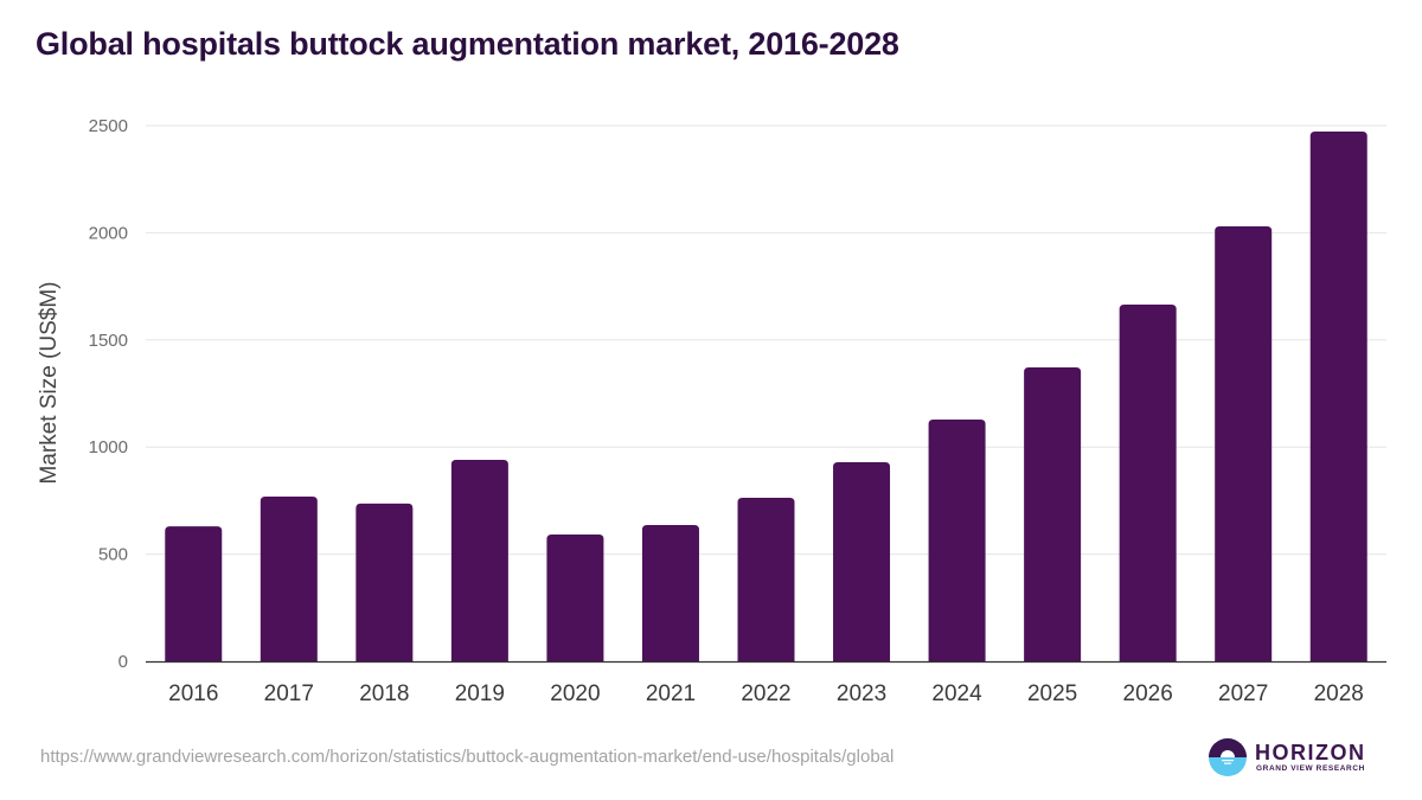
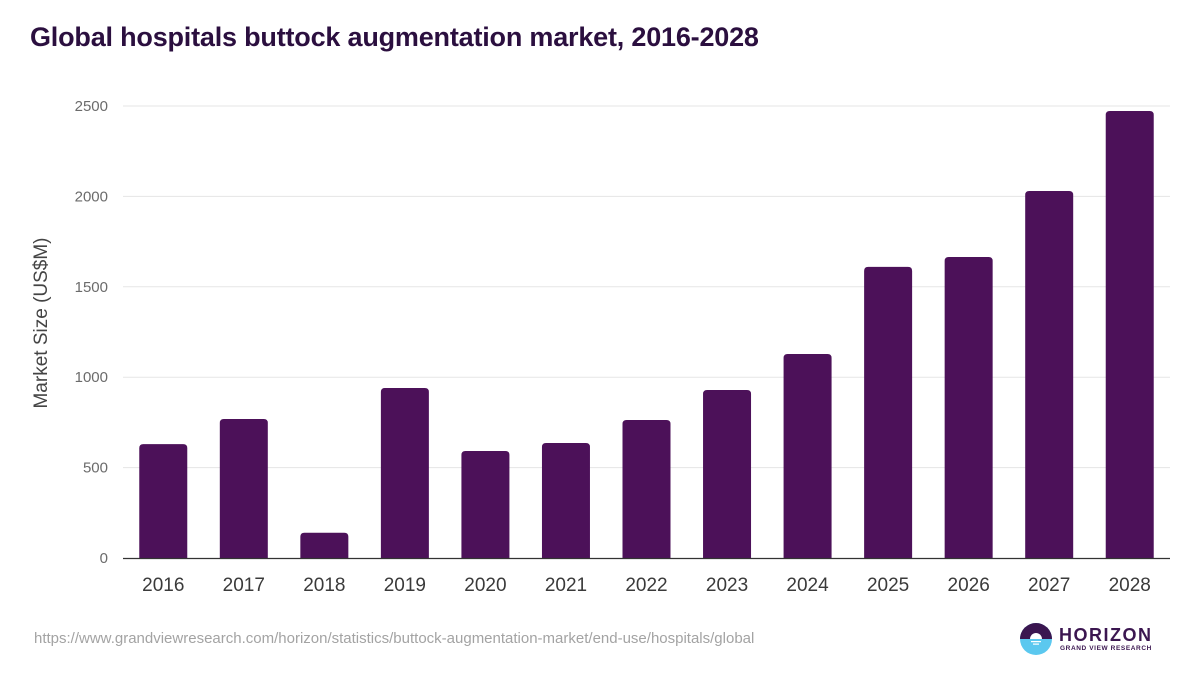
2018: 740 -> 140
2025: 1370 -> 1610
